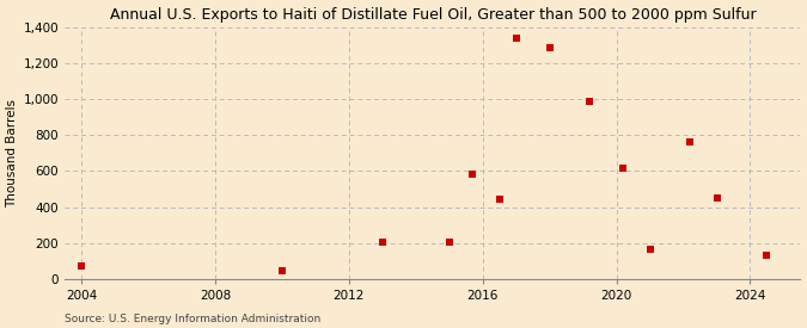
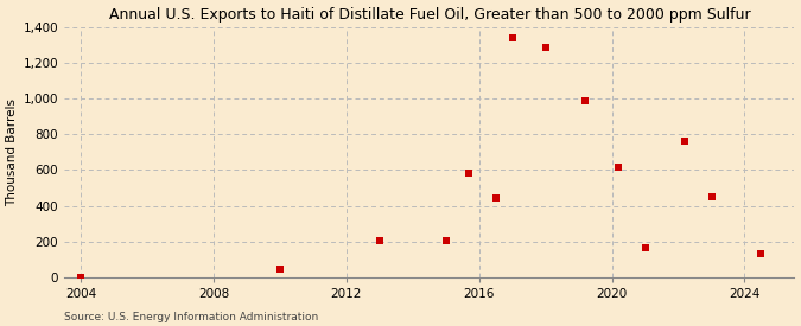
2004: 70 -> 0
